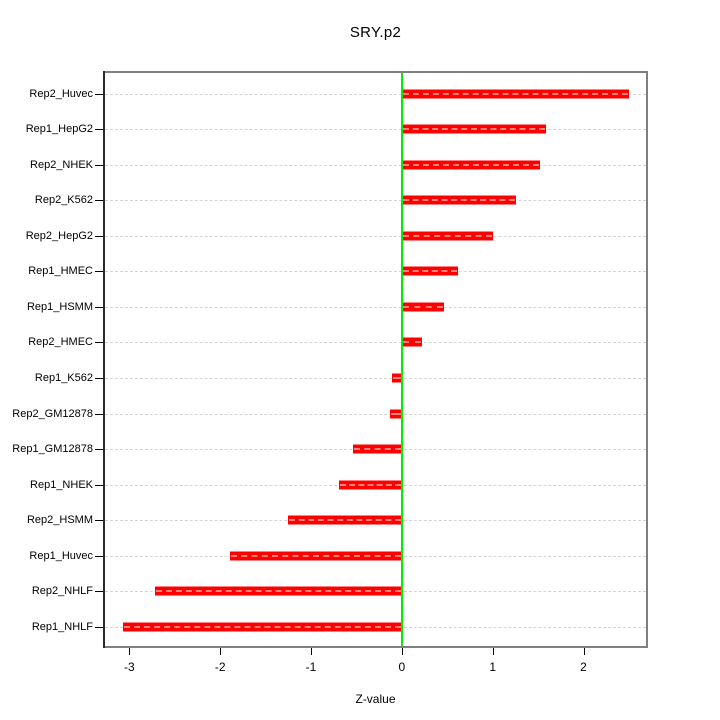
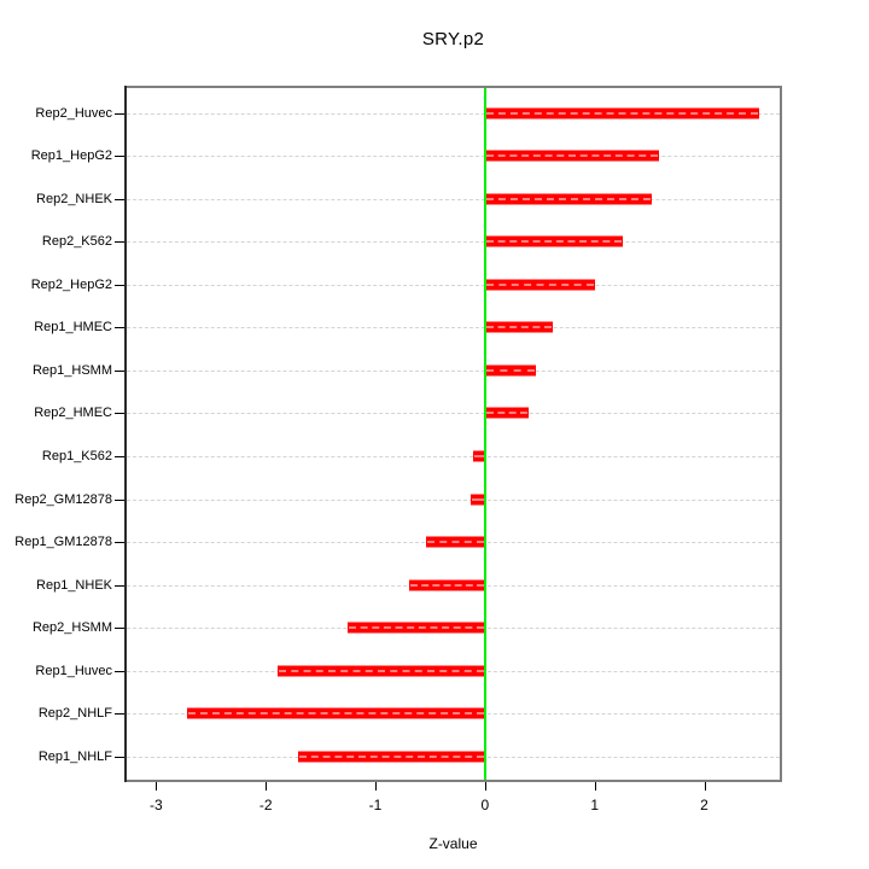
Rep2_HMEC: 0.2 -> 0.4
Rep1_NHLF: -3.1 -> -1.7
